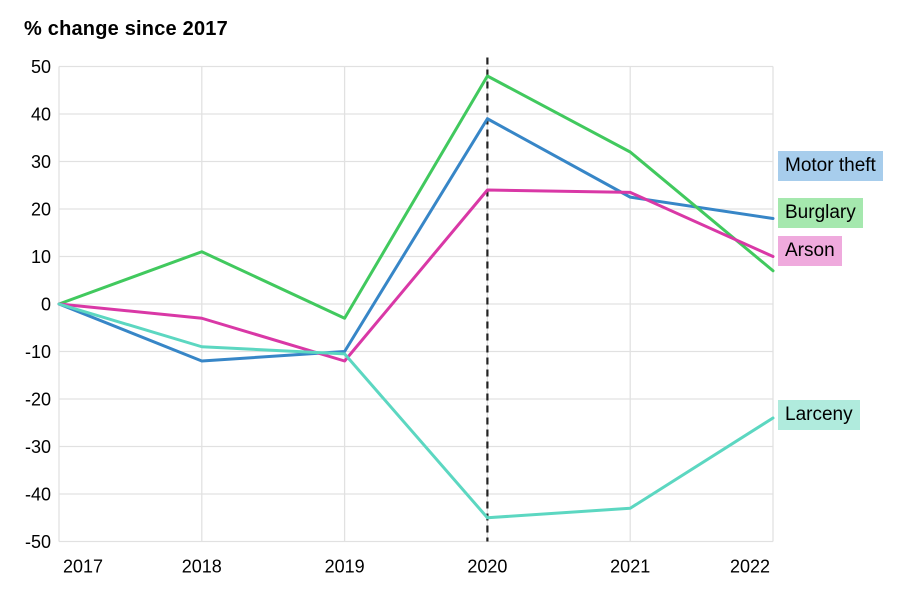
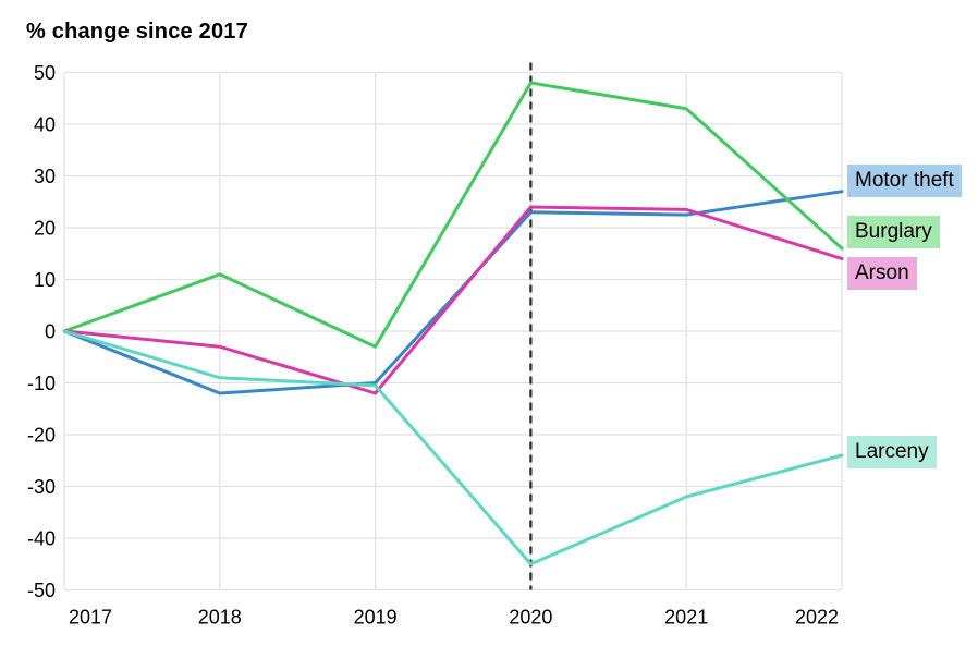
Motor theft/2020: 39 -> 23
Burglary/2021: 32 -> 43
Larceny/2021: -43 -> -32
Motor theft/2022: 18 -> 27
Burglary/2022: 7 -> 16
Arson/2022: 10 -> 14
